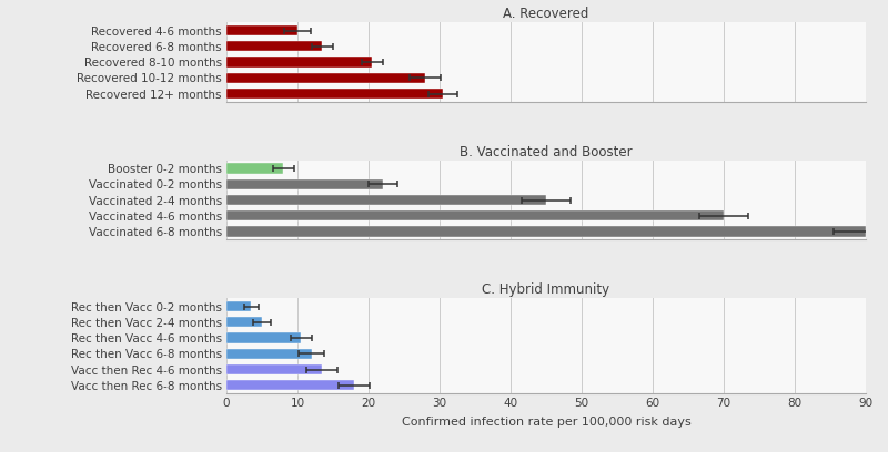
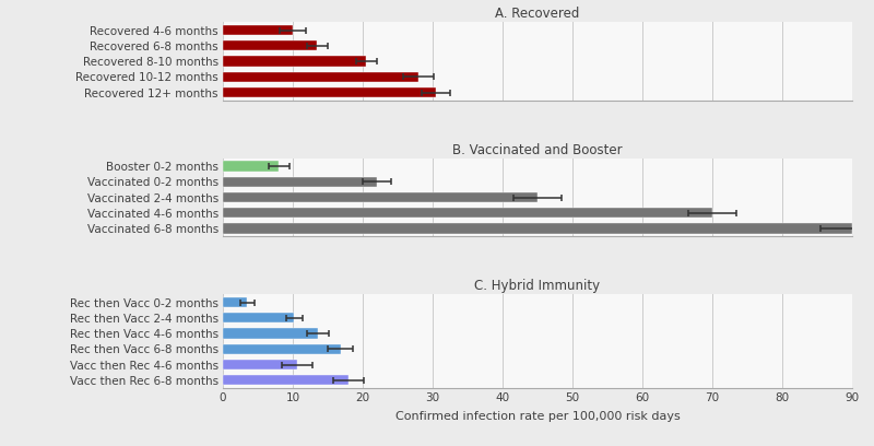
C. Hybrid Immunity/Rec then Vacc 2-4 months: 5.0 -> 10.2
C. Hybrid Immunity/Rec then Vacc 4-6 months: 10.5 -> 13.6
C. Hybrid Immunity/Rec then Vacc 6-8 months: 12.0 -> 16.8
C. Hybrid Immunity/Vacc then Rec 4-6 months: 13.5 -> 10.6
